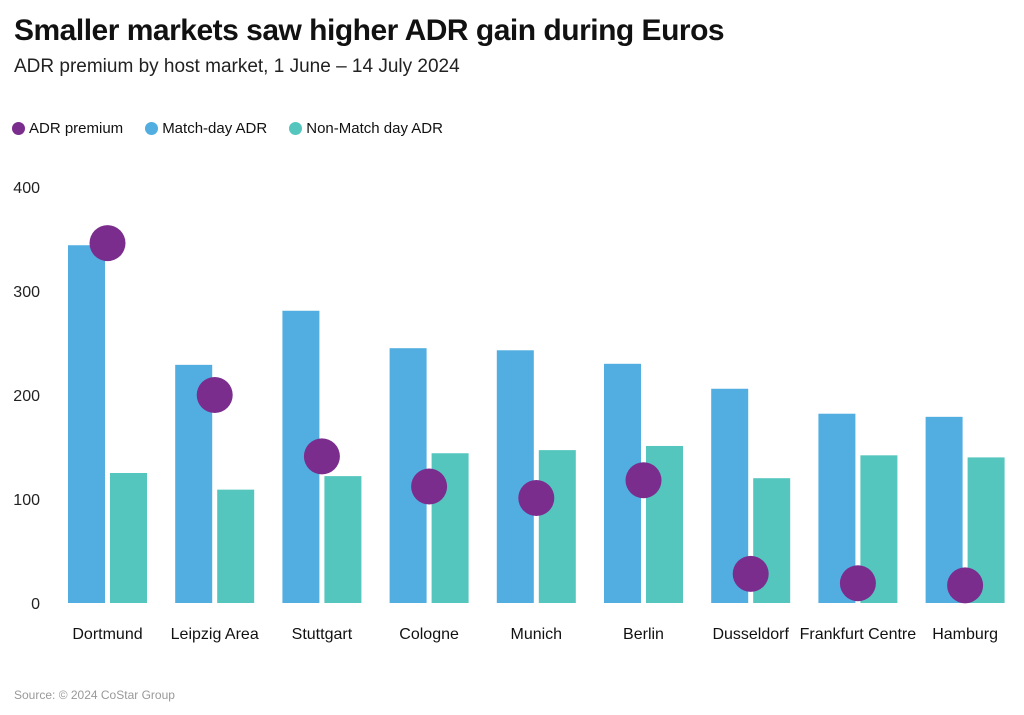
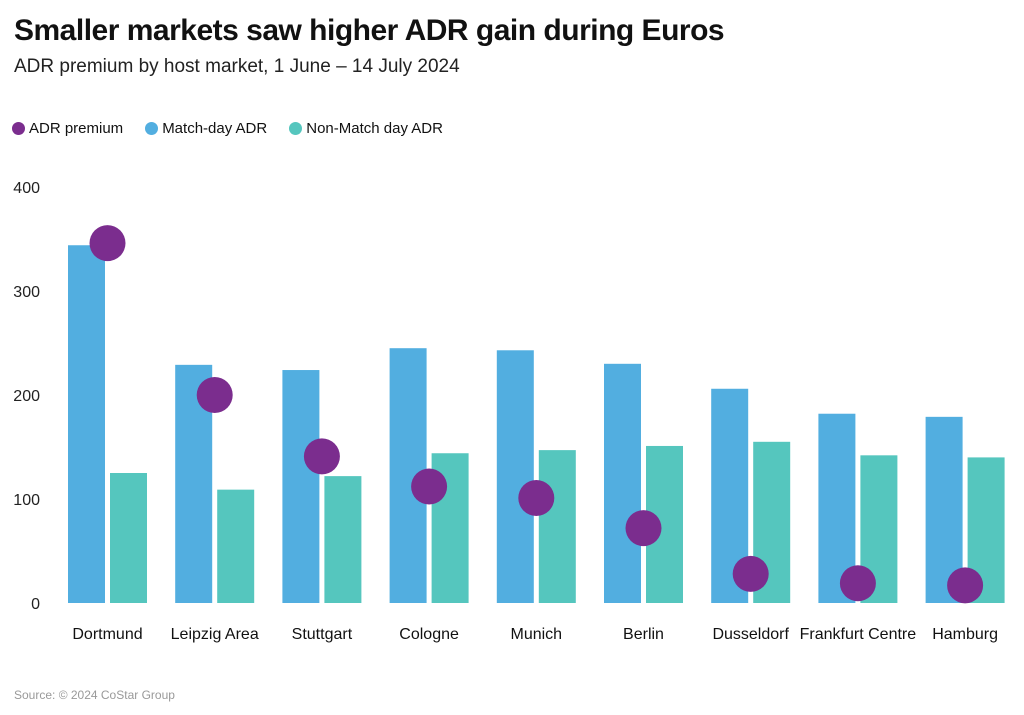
Match-day ADR/Stuttgart: 281 -> 224
ADR premium/Berlin: 118 -> 72
Non-Match day ADR/Dusseldorf: 120 -> 155
